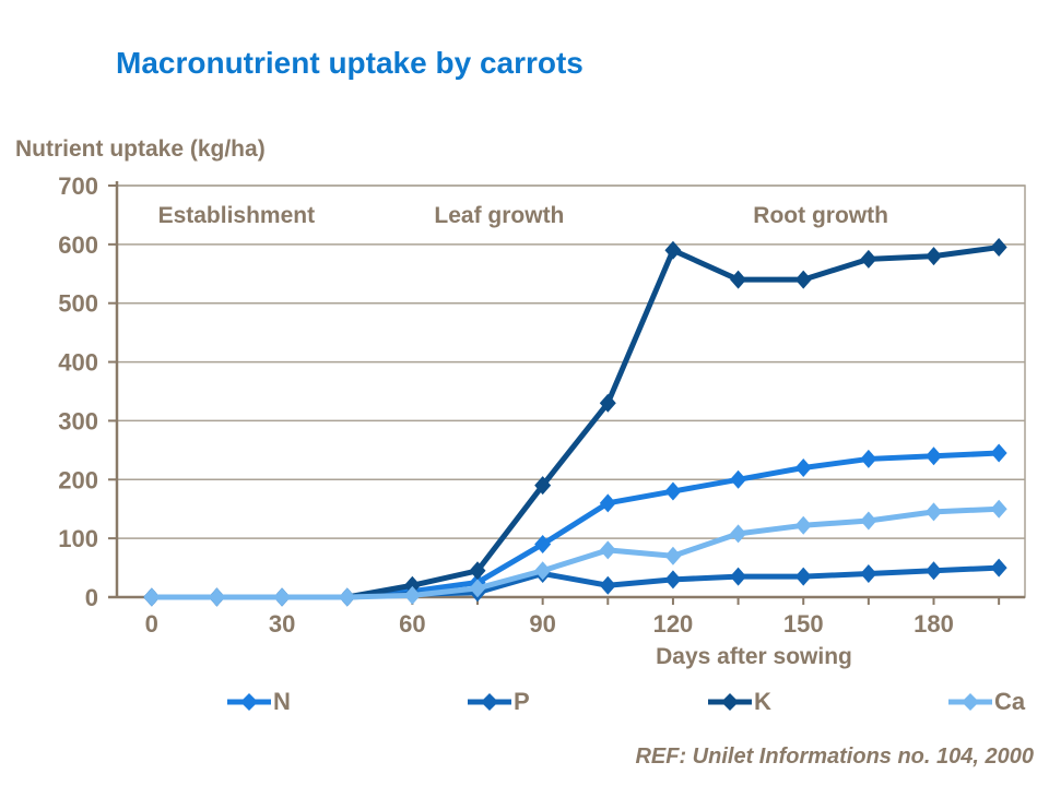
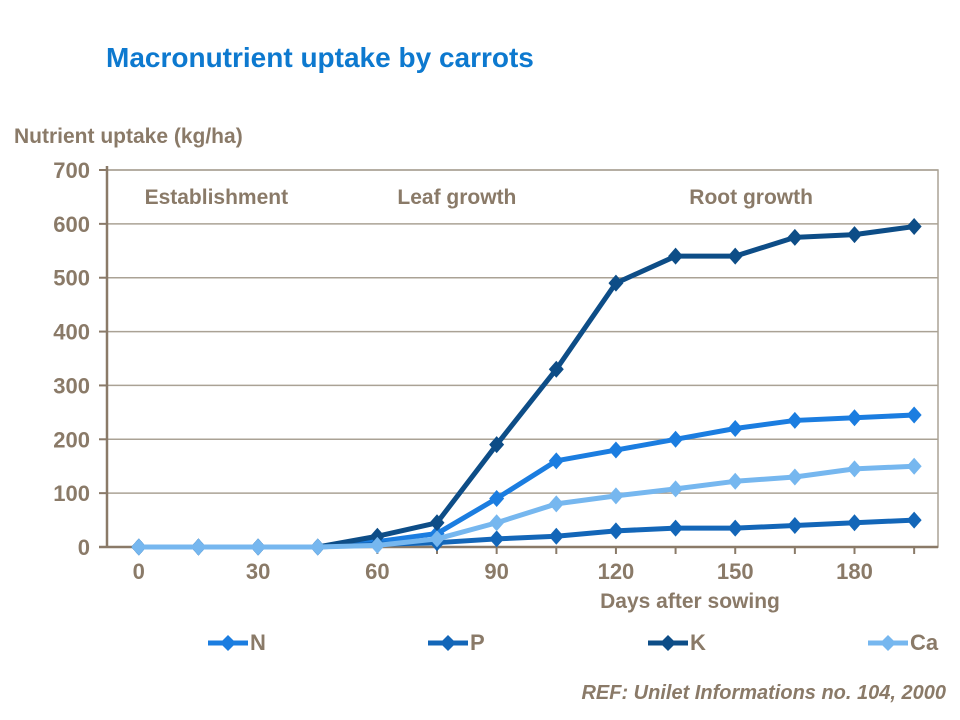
P/90: 40 -> 20
K/120: 590 -> 490
Ca/120: 70 -> 100
